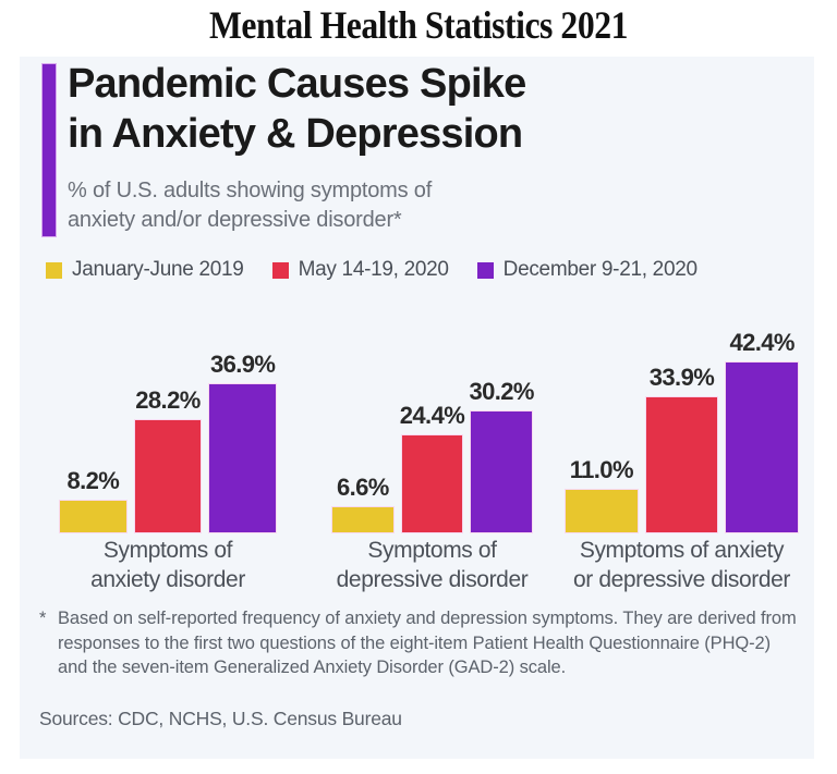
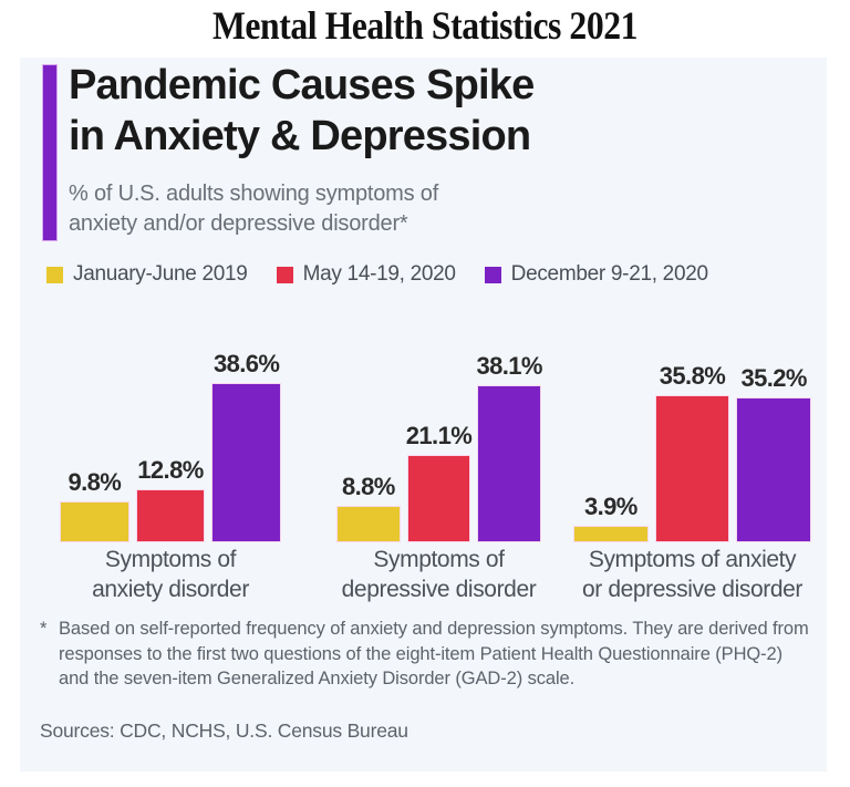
January-June 2019/Symptoms of anxiety disorder: 8.2% -> 9.8%
May 14-19, 2020/Symptoms of anxiety disorder: 28.2% -> 12.8%
December 9-21, 2020/Symptoms of anxiety disorder: 36.9% -> 38.6%
January-June 2019/Symptoms of depressive disorder: 6.6% -> 8.8%
May 14-19, 2020/Symptoms of depressive disorder: 24.4% -> 21.1%
December 9-21, 2020/Symptoms of depressive disorder: 30.2% -> 38.1%
January-June 2019/Symptoms of anxiety or depressive disorder: 11.0% -> 3.9%
May 14-19, 2020/Symptoms of anxiety or depressive disorder: 33.9% -> 35.8%
December 9-21, 2020/Symptoms of anxiety or depressive disorder: 42.4% -> 35.2%
